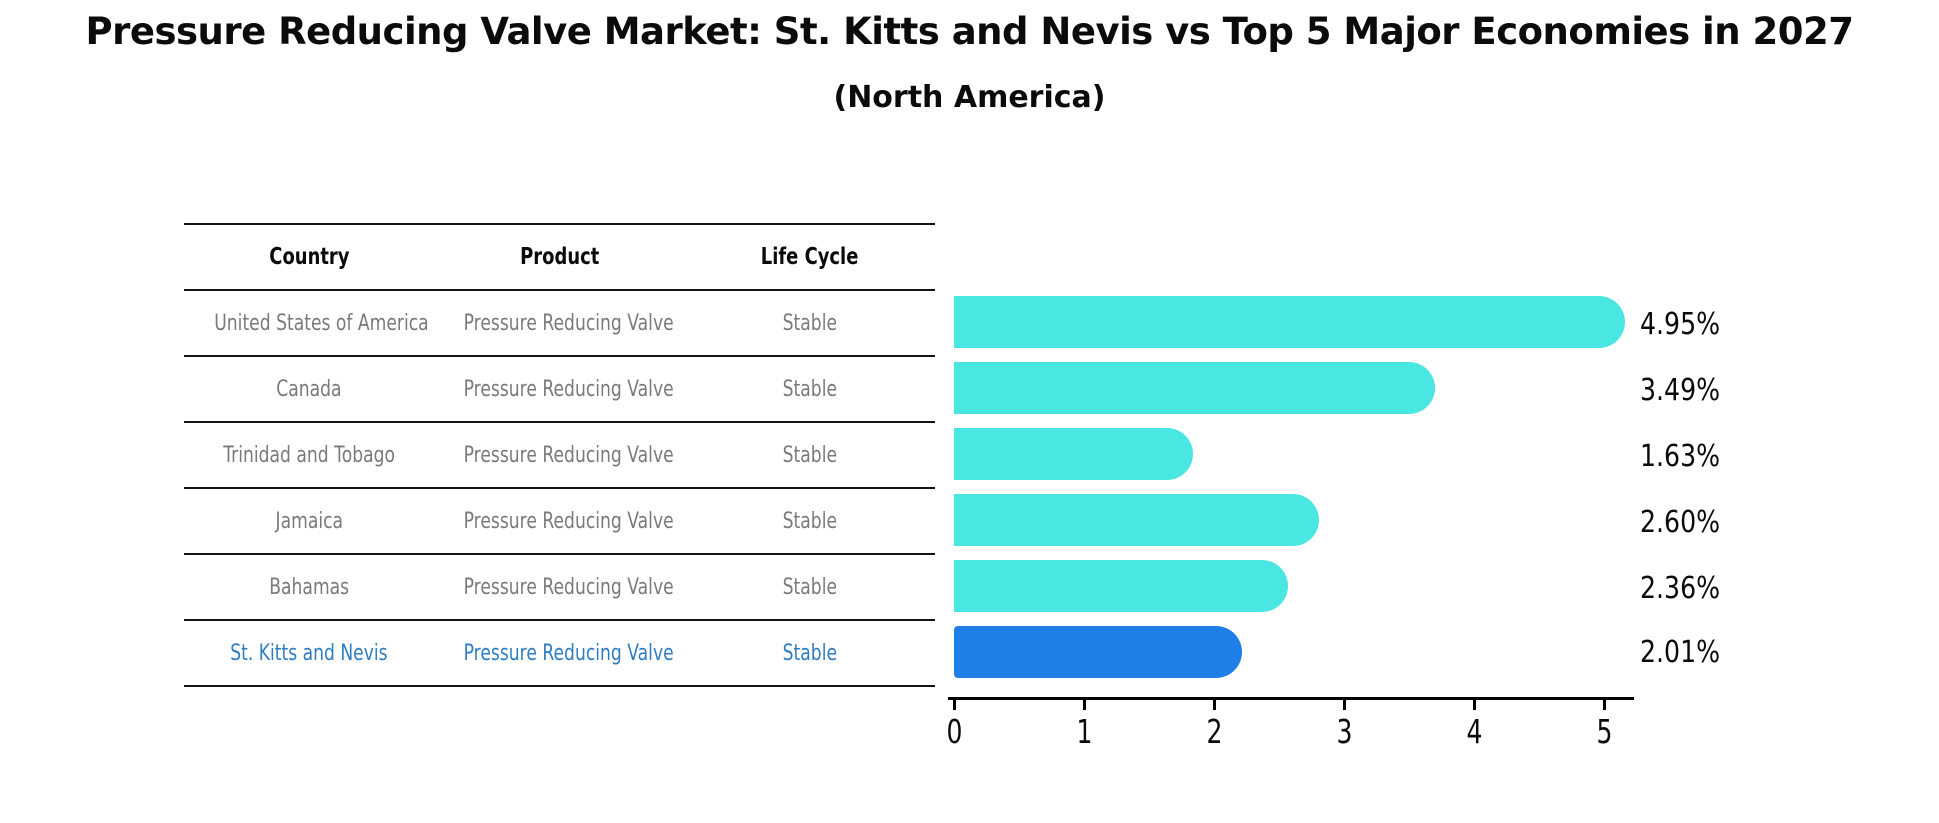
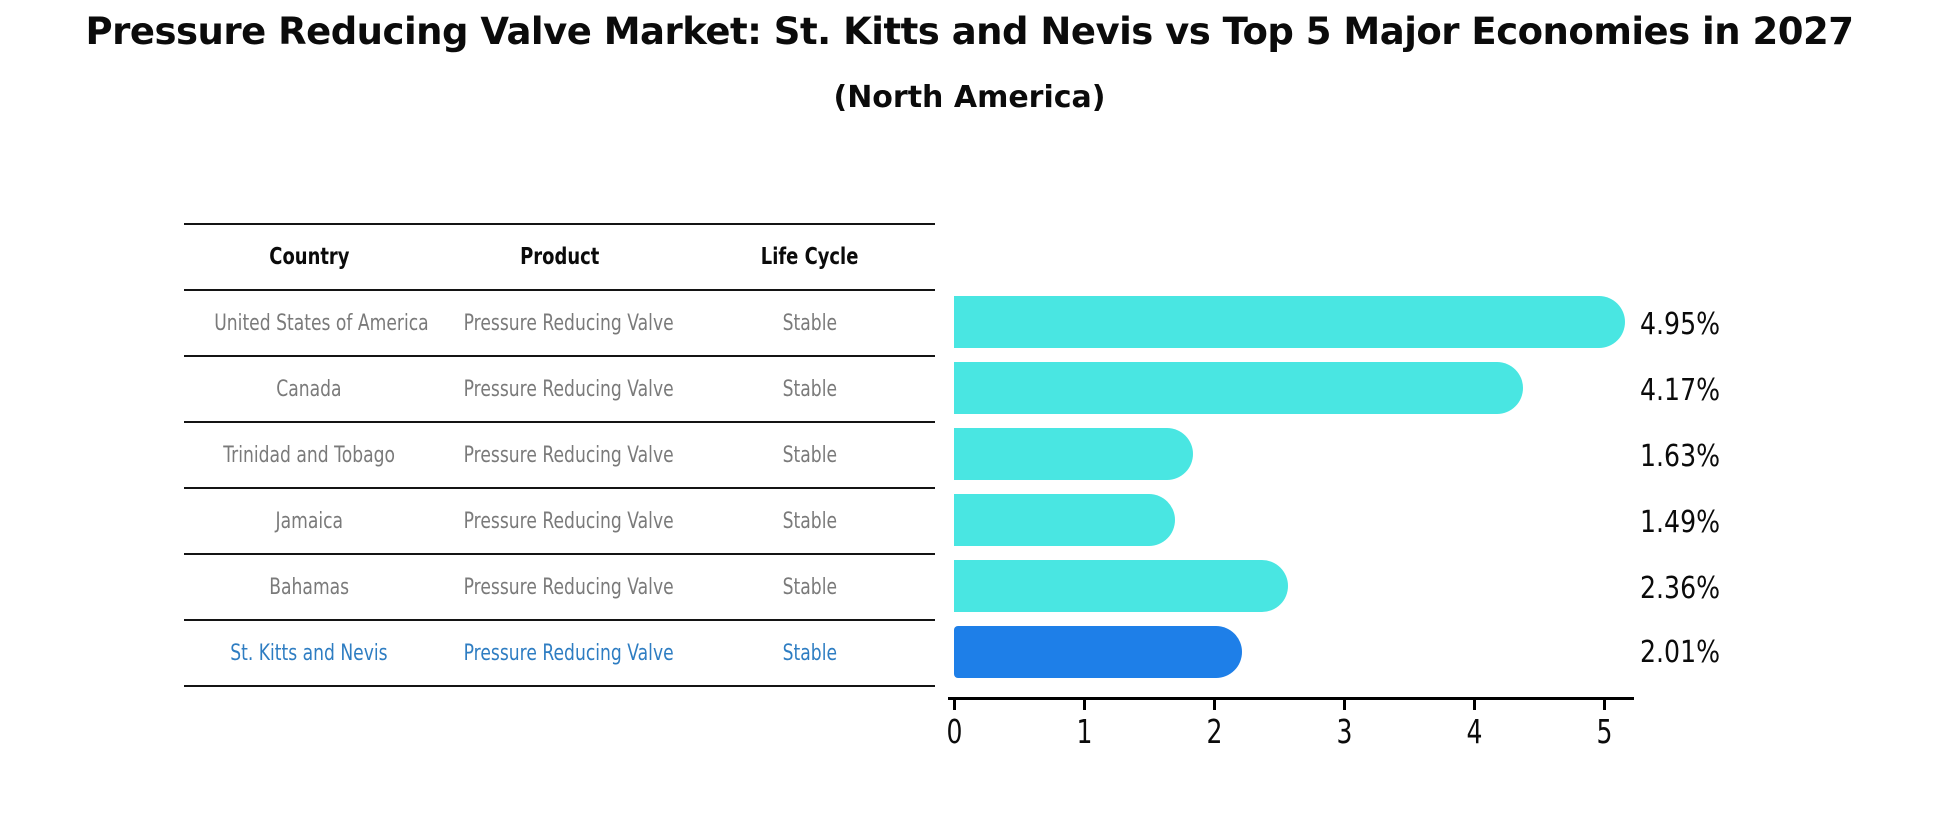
Canada: 3.49% -> 4.17%
Jamaica: 2.60% -> 1.49%
